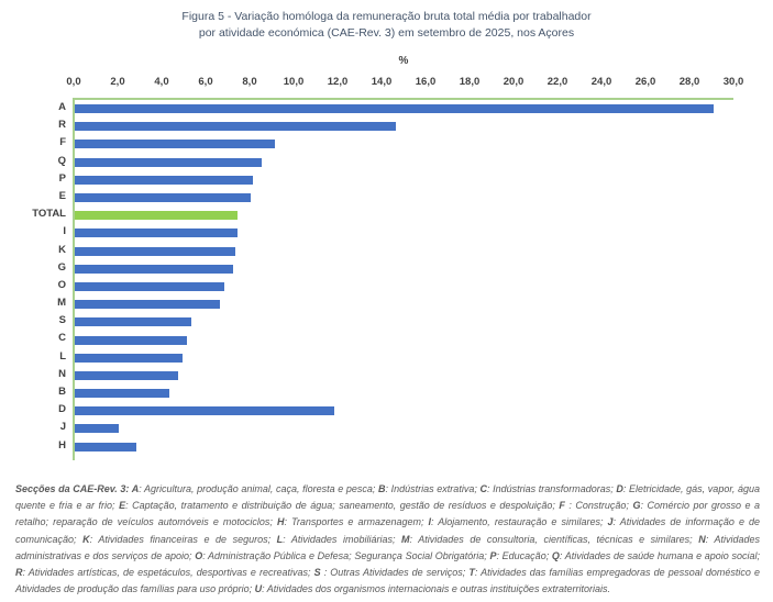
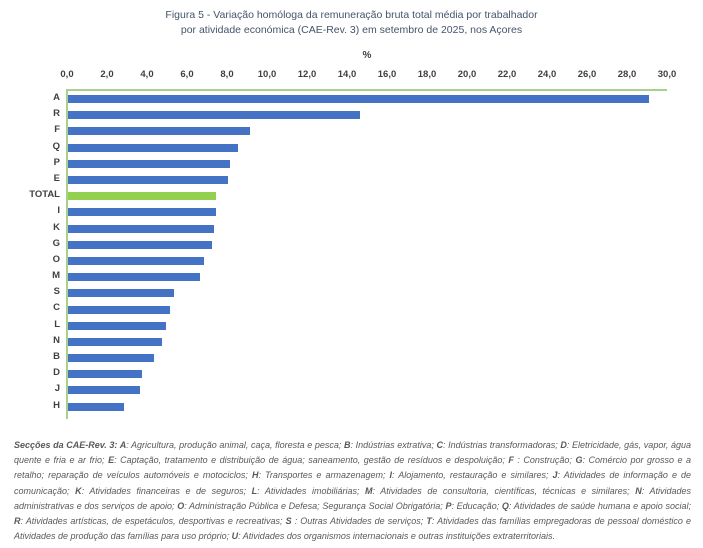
D: 11,8 -> 3,7
J: 2,0 -> 3,6
